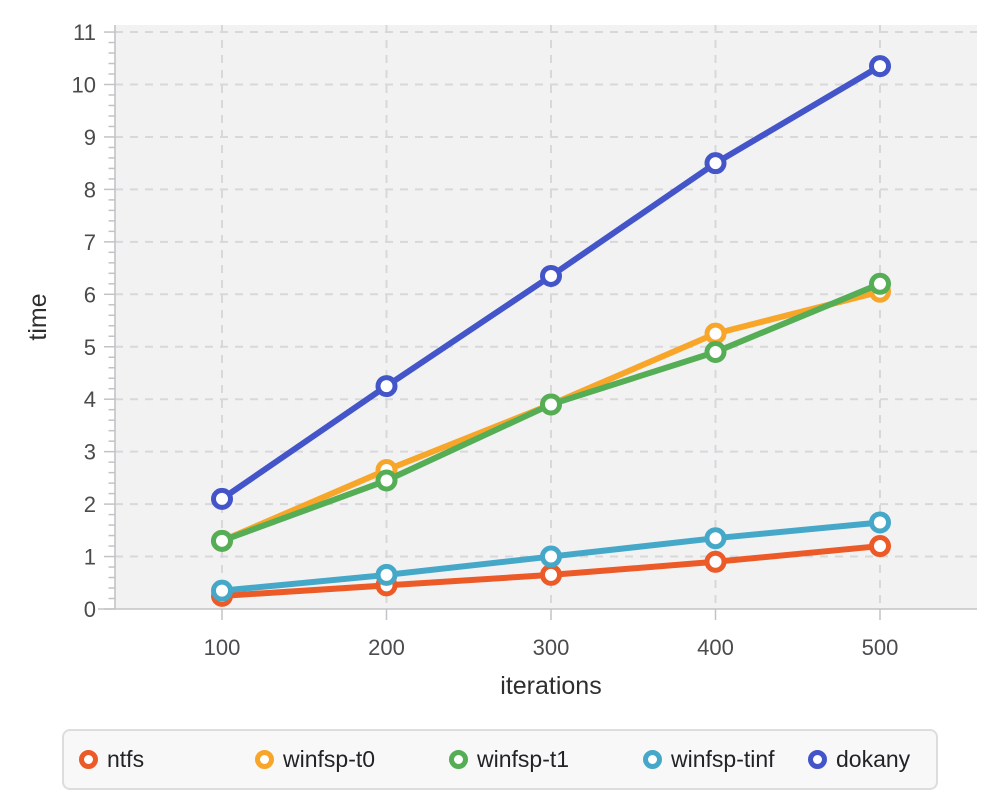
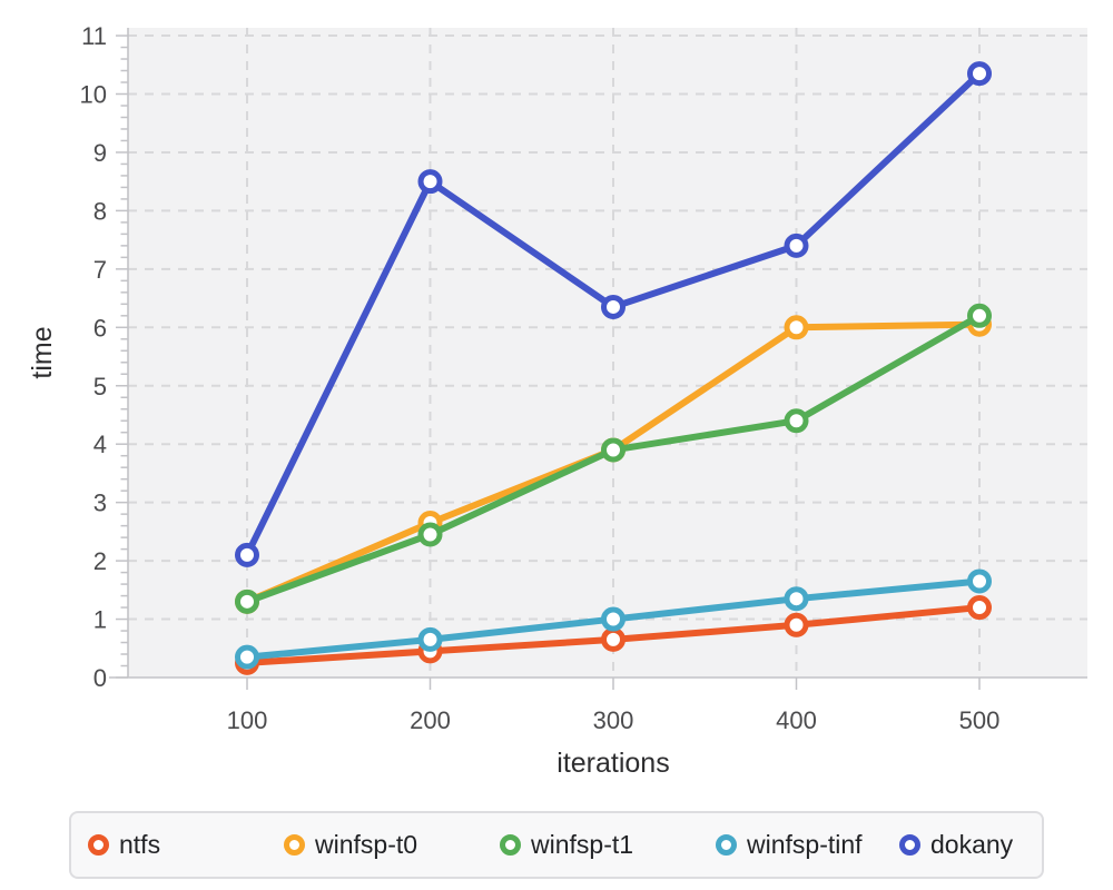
dokany/200: 4.2 -> 8.5
winfsp-t0/400: 5.2 -> 6.0
winfsp-t1/400: 4.9 -> 4.4
dokany/400: 8.5 -> 7.4
